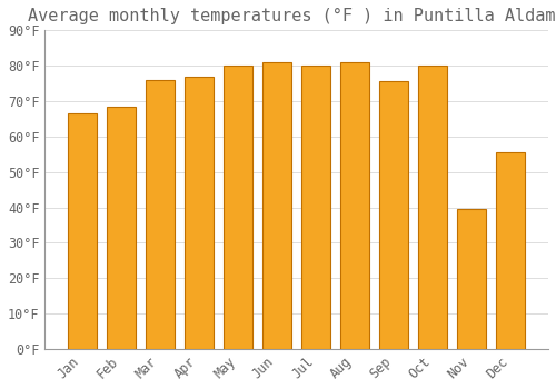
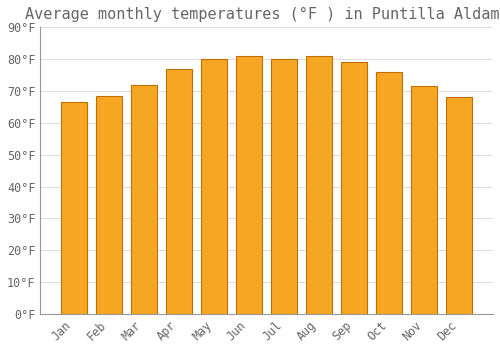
Mar: 76.0°F -> 72.0°F
Sep: 75.5°F -> 79.0°F
Oct: 80.0°F -> 76.0°F
Nov: 39.5°F -> 71.5°F
Dec: 55.5°F -> 68.0°F
